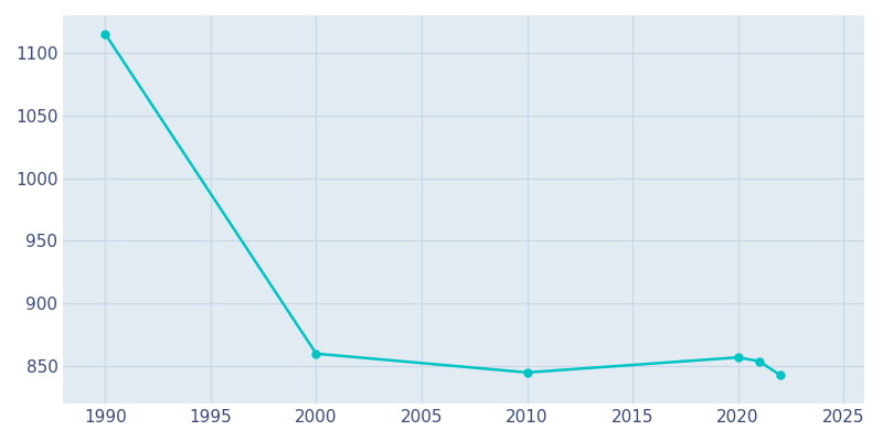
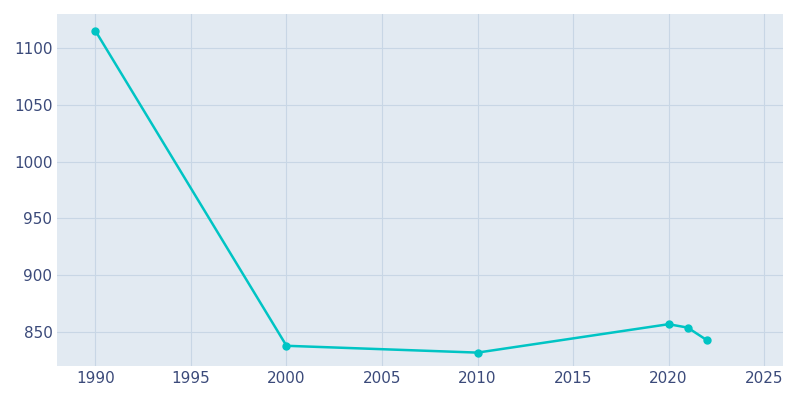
2000: 860 -> 838
2010: 845 -> 832
